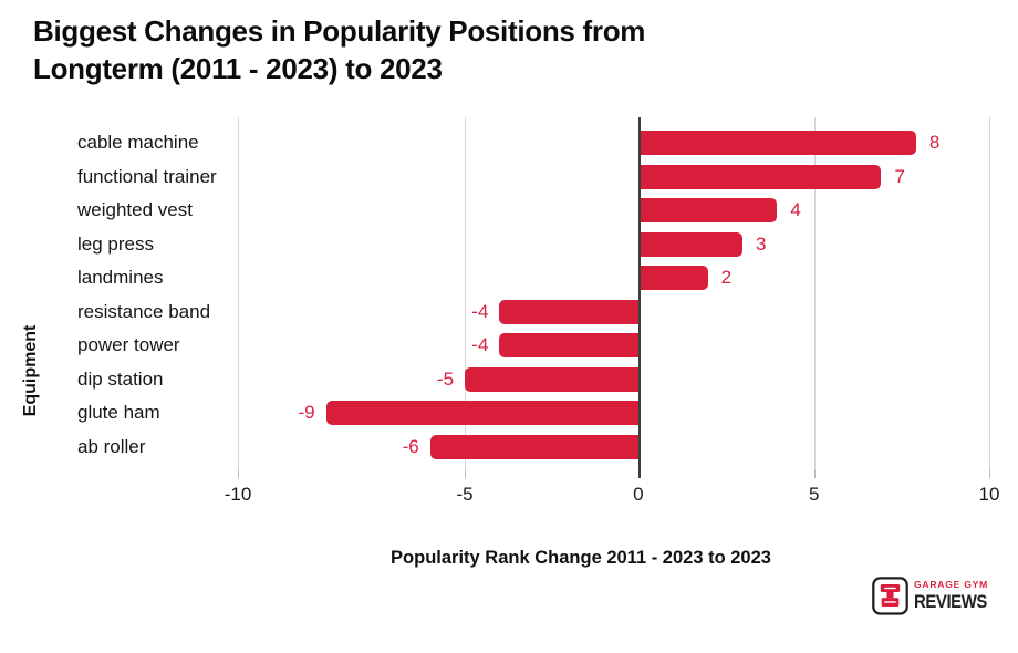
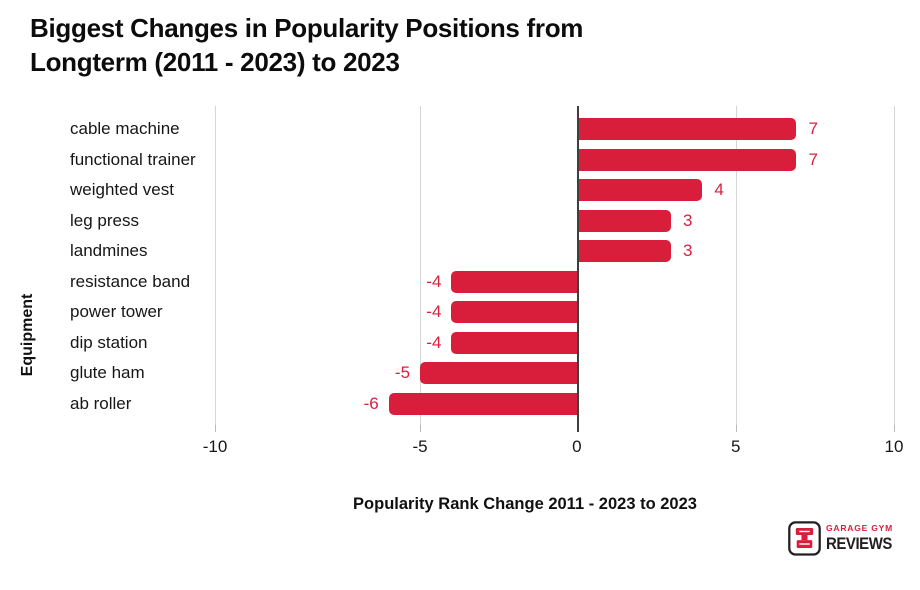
cable machine: 8 -> 7
landmines: 2 -> 3
dip station: -5 -> -4
glute ham: -9 -> -5
